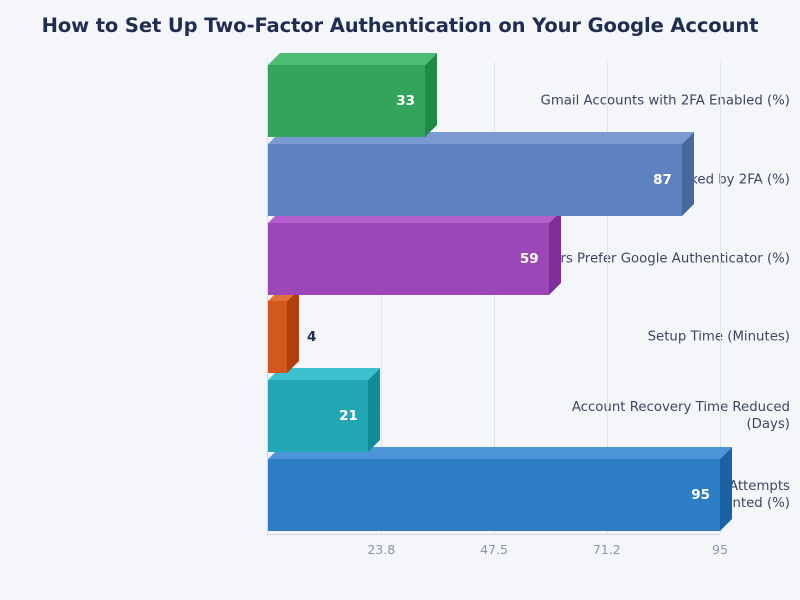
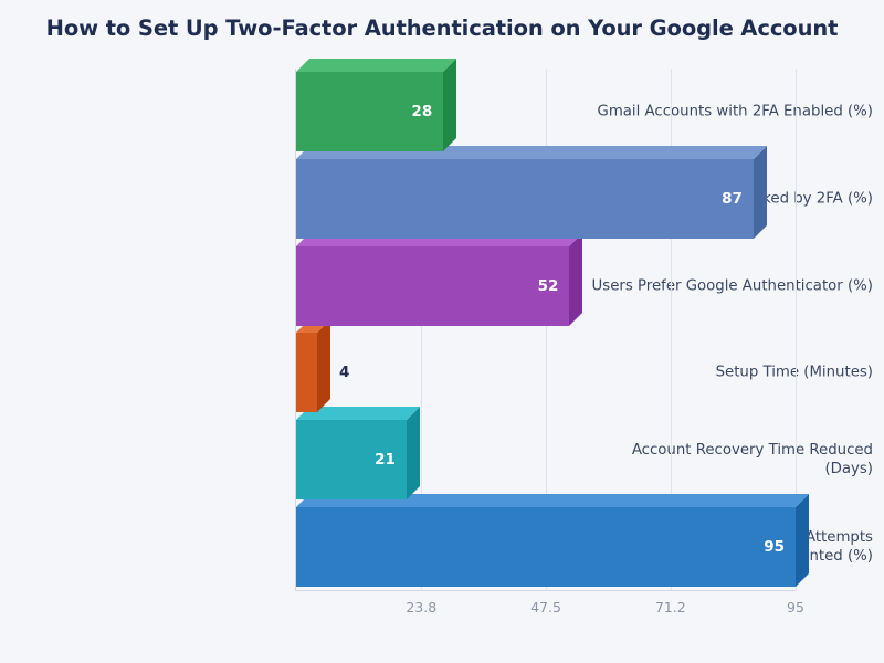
Gmail Accounts with 2FA Enabled (%): 33 -> 28
Users Prefer Google Authenticator (%): 59 -> 52
